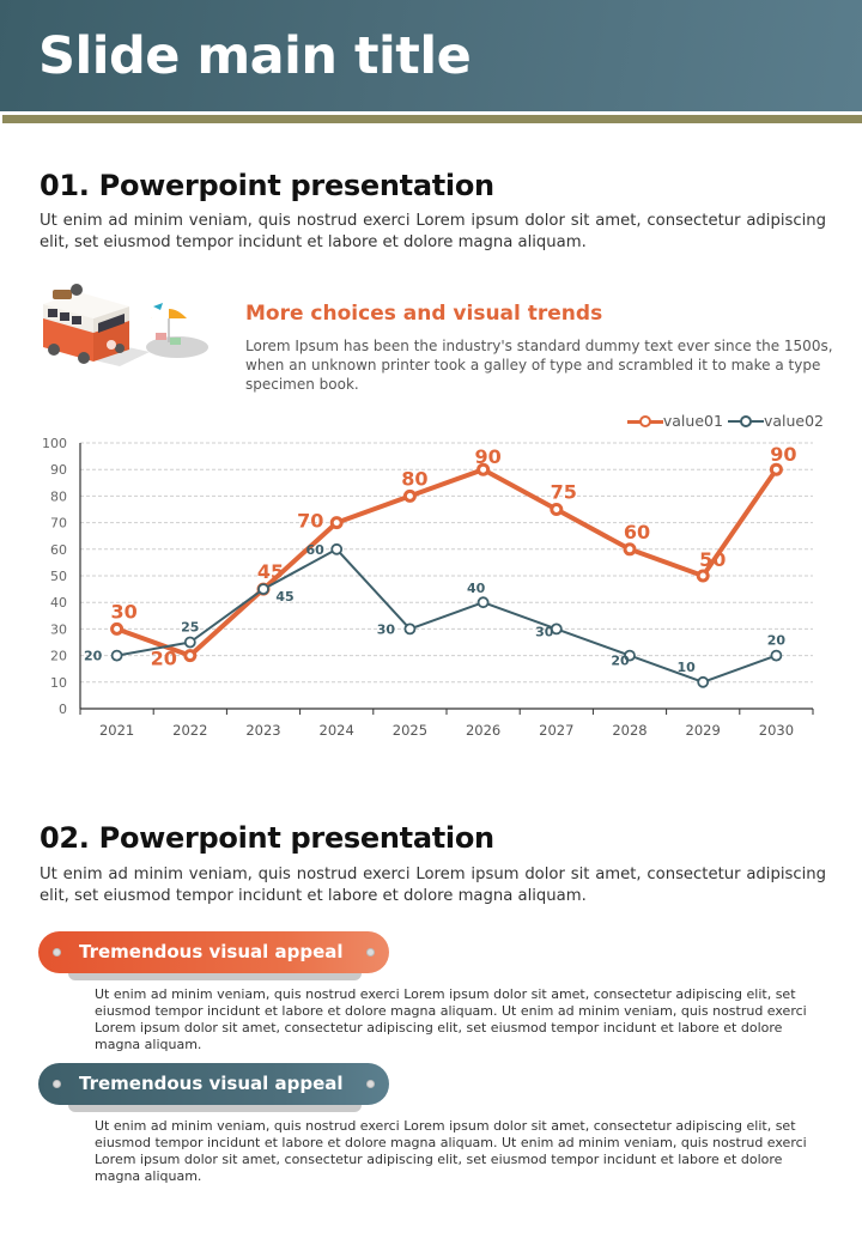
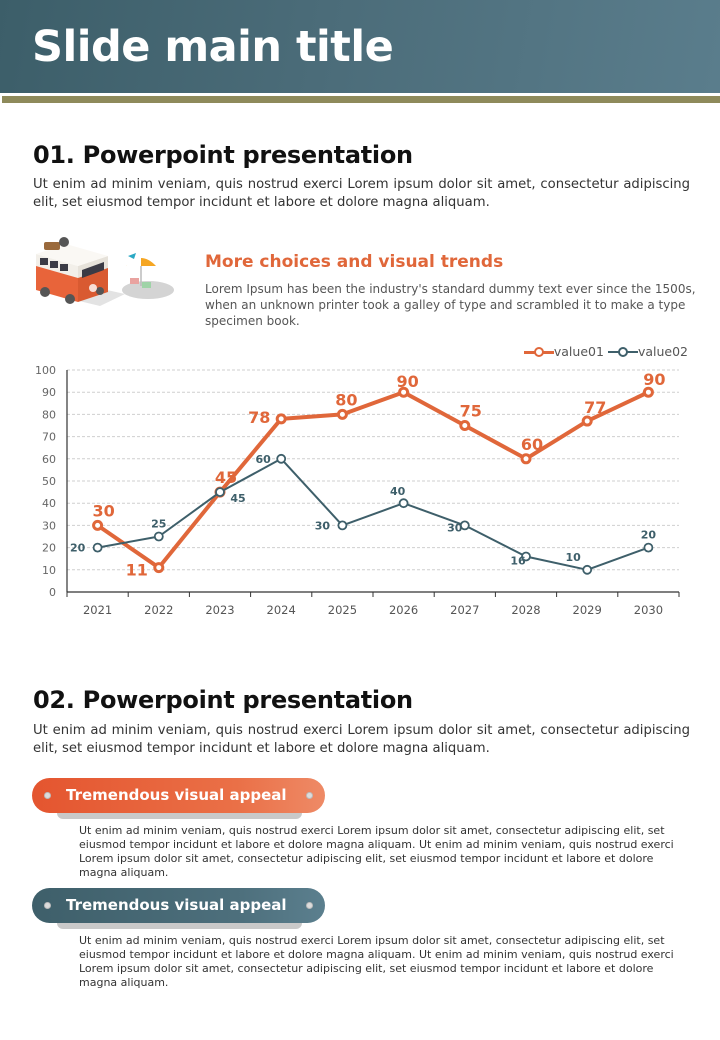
value01/2022: 20 -> 11
value01/2024: 70 -> 78
value02/2028: 20 -> 16
value01/2029: 50 -> 77
